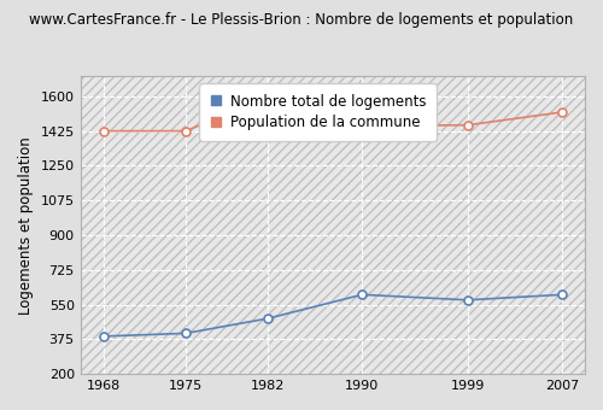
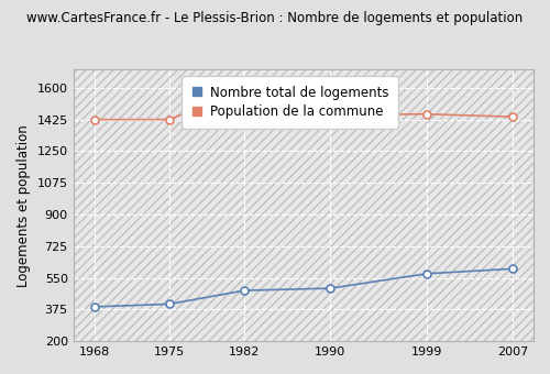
Nombre total de logements/1990: 600 -> 490
Population de la commune/2007: 1520 -> 1440
